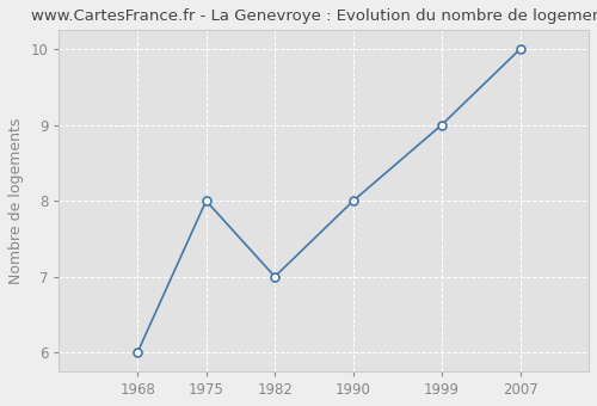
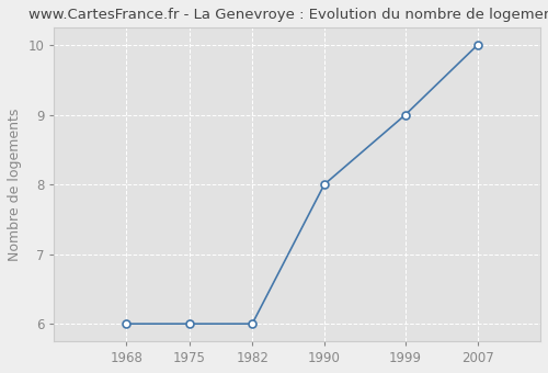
1975: 8 -> 6
1982: 7 -> 6
